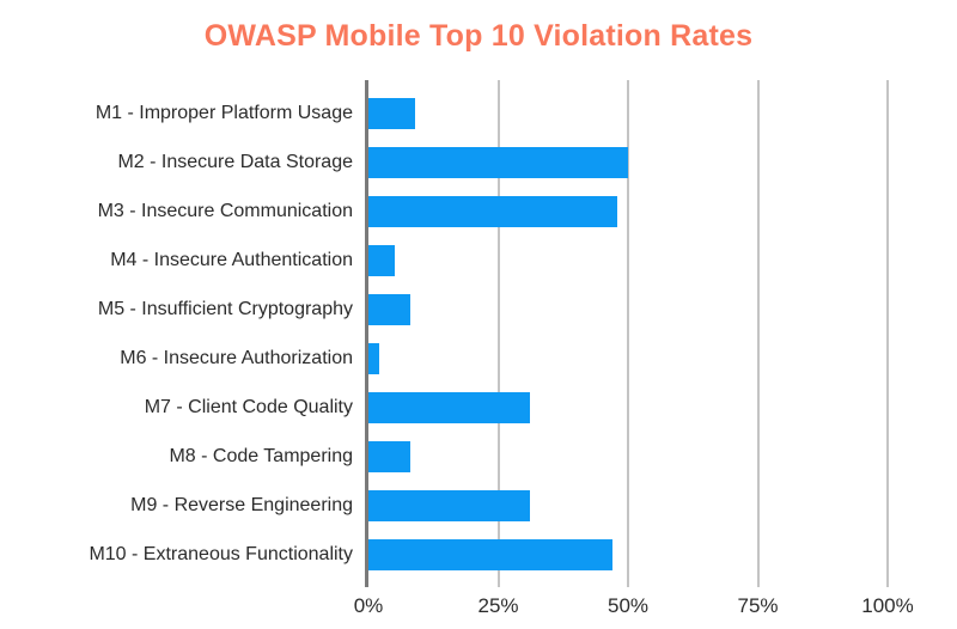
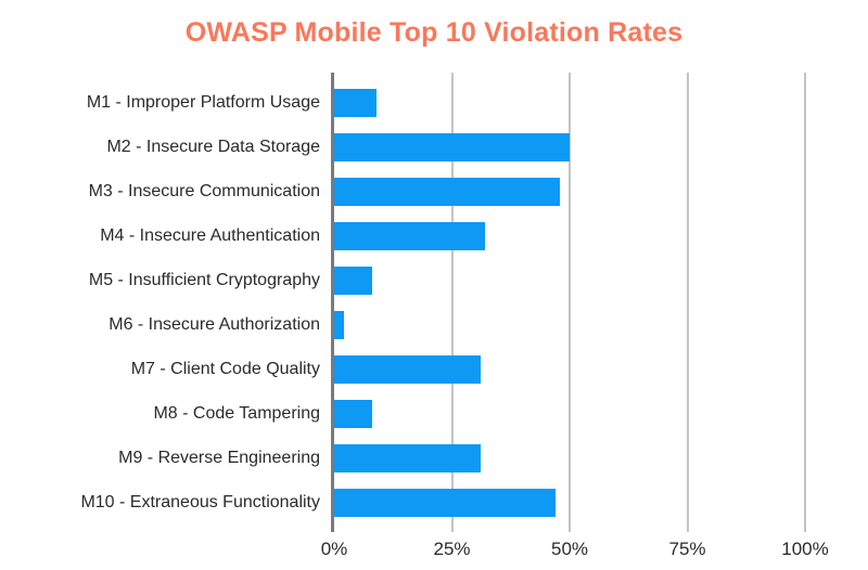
M4 - Insecure Authentication: 5% -> 32%
